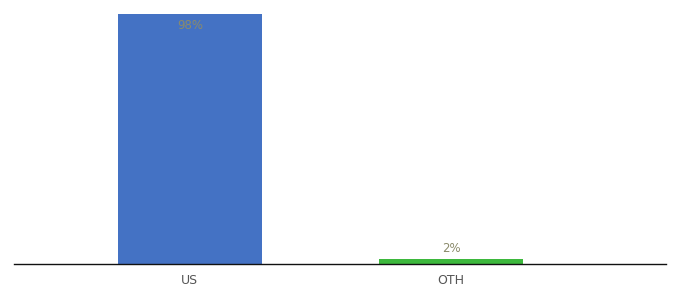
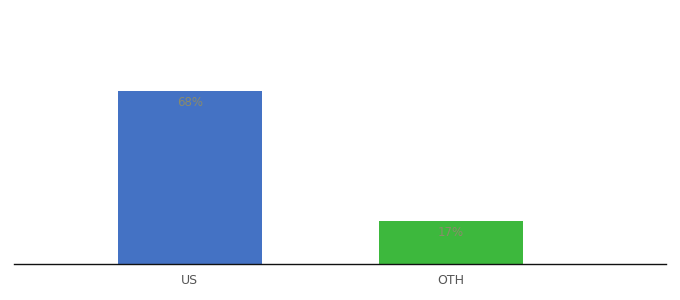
US: 98% -> 68%
OTH: 2% -> 17%
